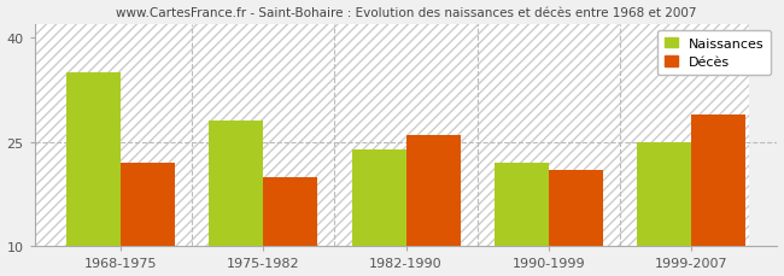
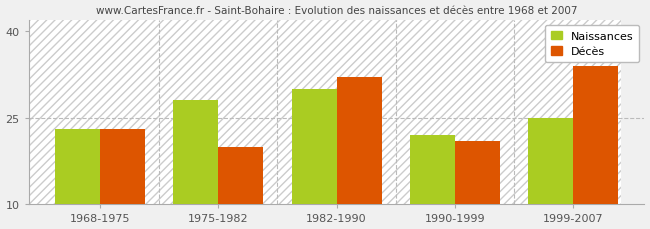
Naissances/1968-1975: 35 -> 23
Décès/1968-1975: 22 -> 23
Naissances/1982-1990: 24 -> 30
Décès/1982-1990: 26 -> 32
Décès/1999-2007: 29 -> 34
